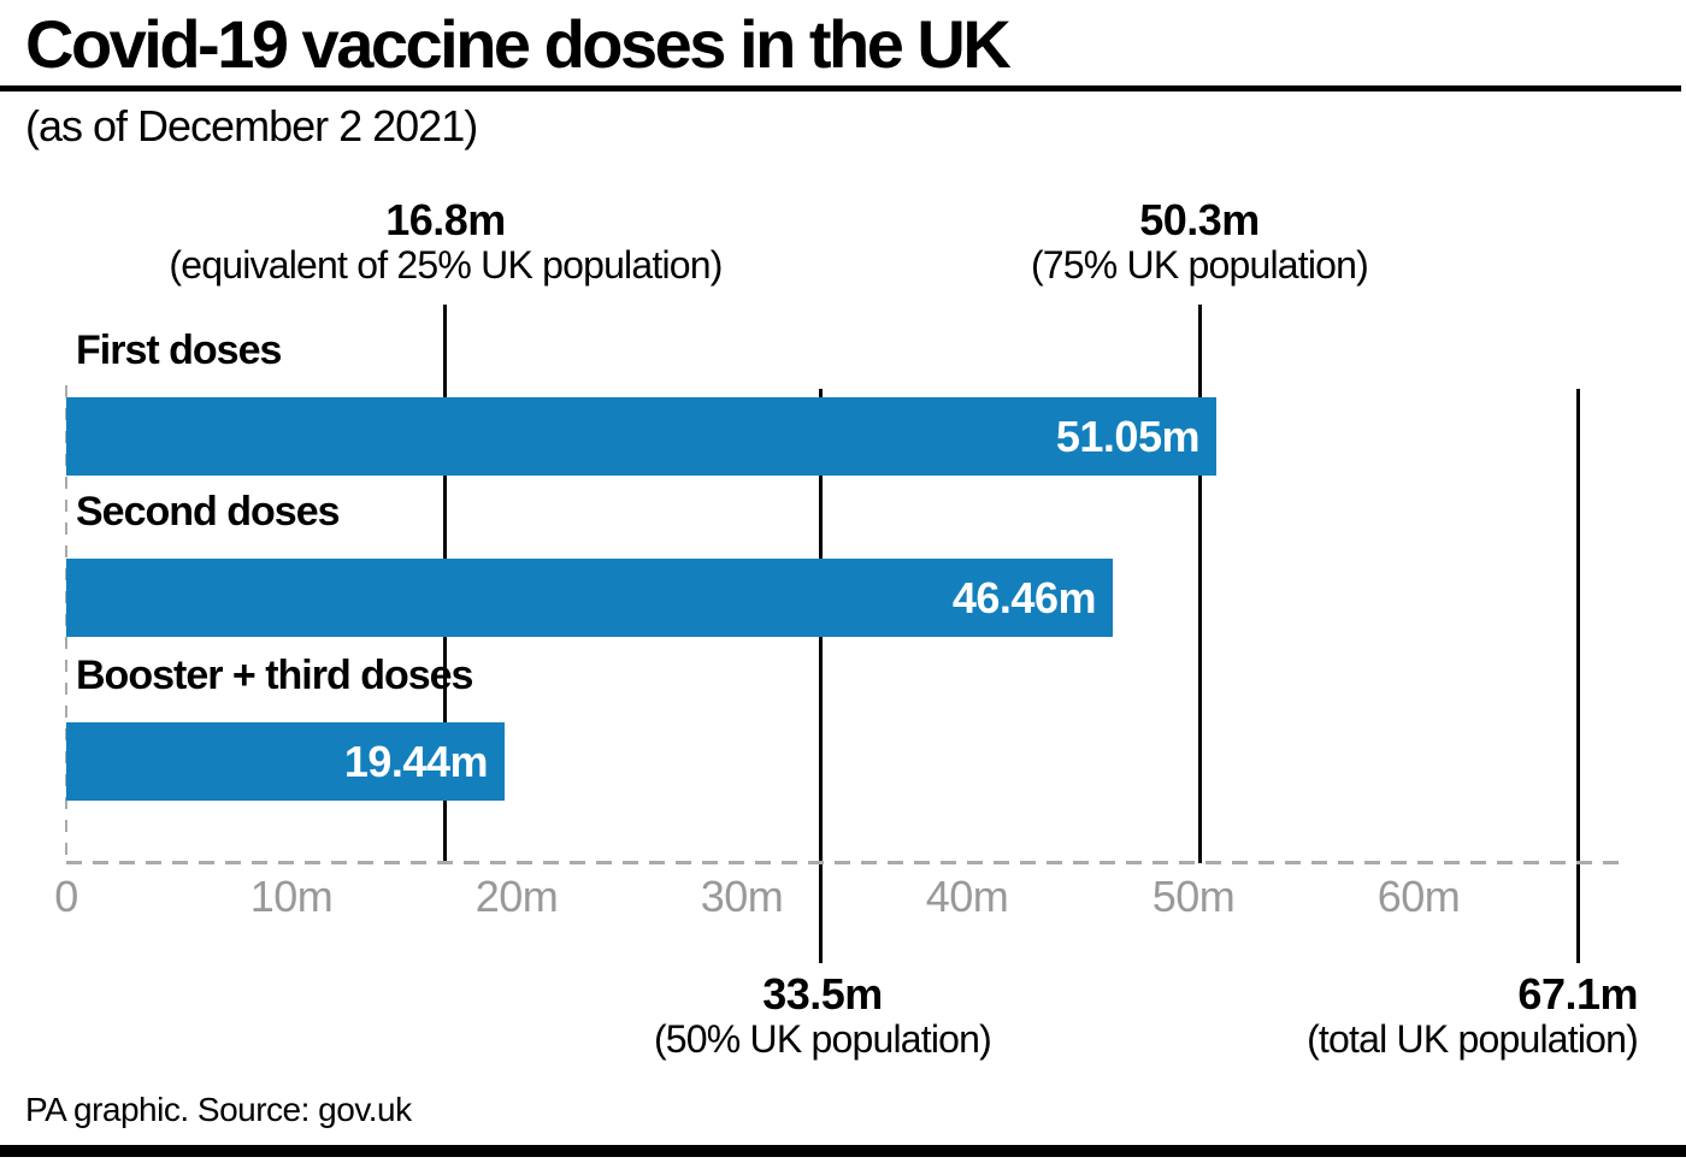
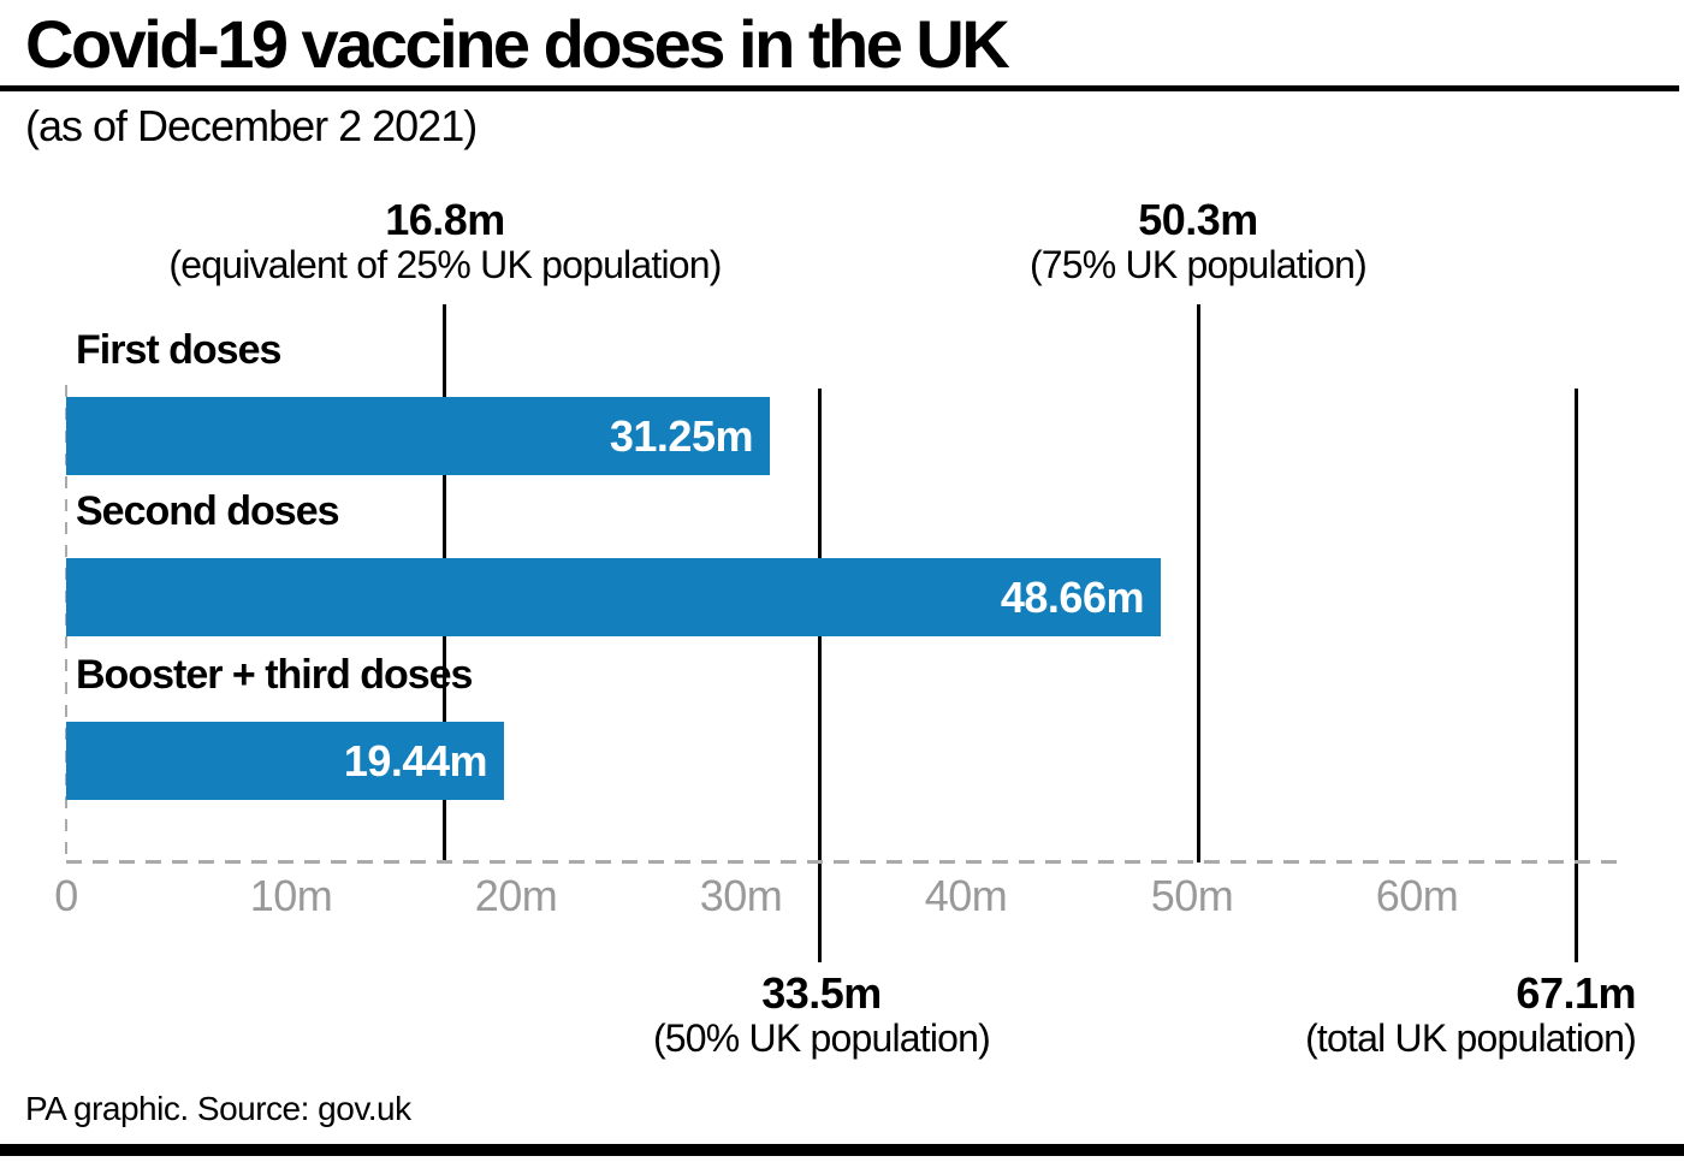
First doses: 51.05m -> 31.25m
Second doses: 46.46m -> 48.66m
